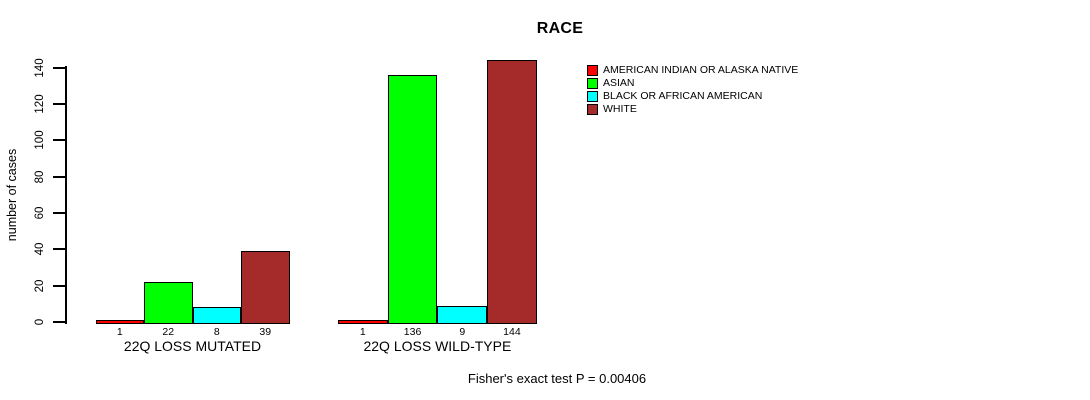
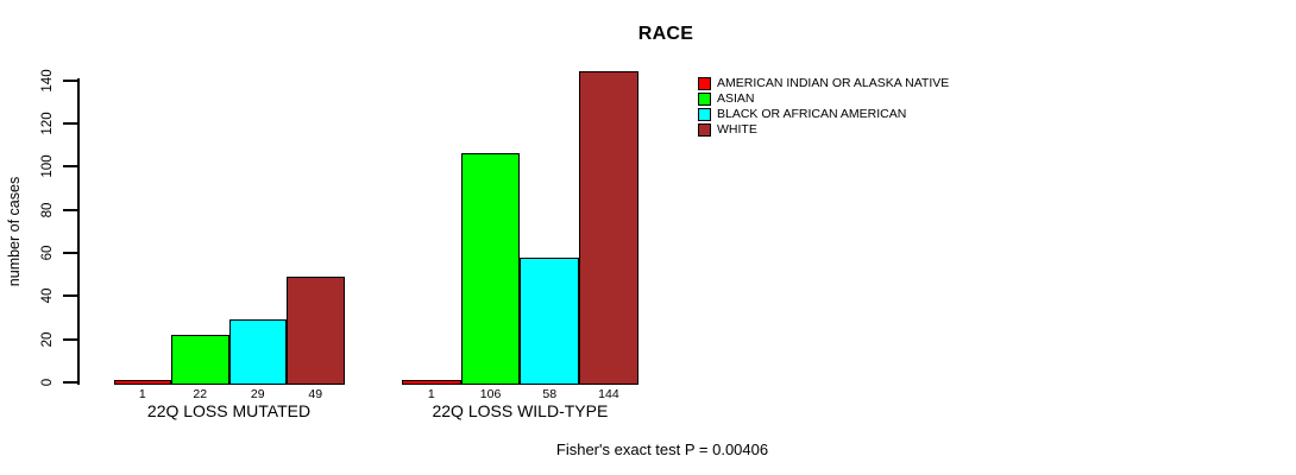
BLACK OR AFRICAN AMERICAN/22Q LOSS MUTATED: 8 -> 29
WHITE/22Q LOSS MUTATED: 39 -> 49
ASIAN/22Q LOSS WILD-TYPE: 136 -> 106
BLACK OR AFRICAN AMERICAN/22Q LOSS WILD-TYPE: 9 -> 58
